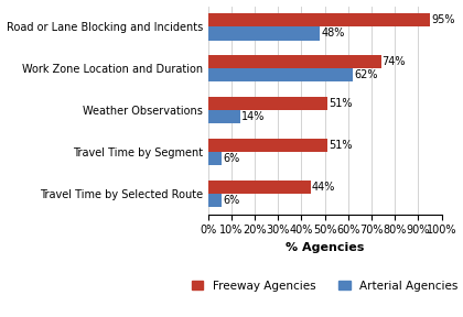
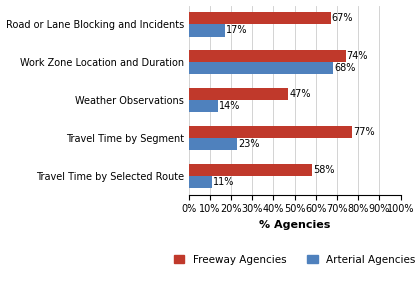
Freeway Agencies/Road or Lane Blocking and Incidents: 95% -> 67%
Arterial Agencies/Road or Lane Blocking and Incidents: 48% -> 17%
Arterial Agencies/Work Zone Location and Duration: 62% -> 68%
Freeway Agencies/Weather Observations: 51% -> 47%
Freeway Agencies/Travel Time by Segment: 51% -> 77%
Arterial Agencies/Travel Time by Segment: 6% -> 23%
Freeway Agencies/Travel Time by Selected Route: 44% -> 58%
Arterial Agencies/Travel Time by Selected Route: 6% -> 11%
